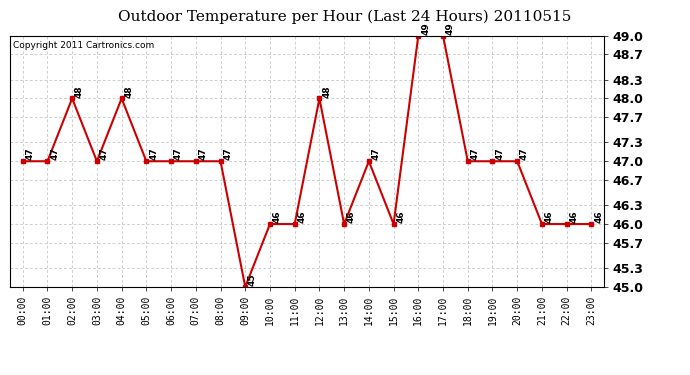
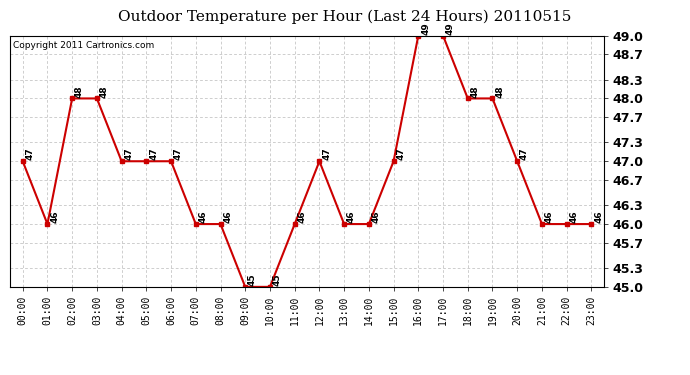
01:00: 47 -> 46
03:00: 47 -> 48
04:00: 48 -> 47
07:00: 47 -> 46
08:00: 47 -> 46
10:00: 46 -> 45
12:00: 48 -> 47
14:00: 47 -> 46
15:00: 46 -> 47
18:00: 47 -> 48
19:00: 47 -> 48
